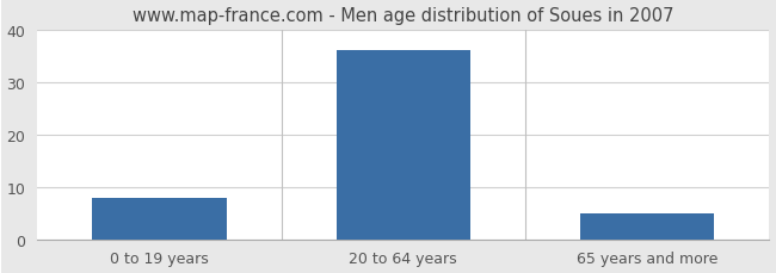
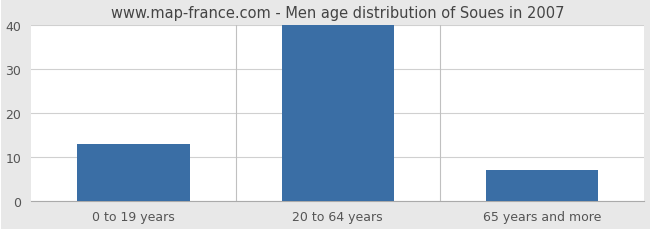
0 to 19 years: 8 -> 13
20 to 64 years: 36 -> 40
65 years and more: 5 -> 7
